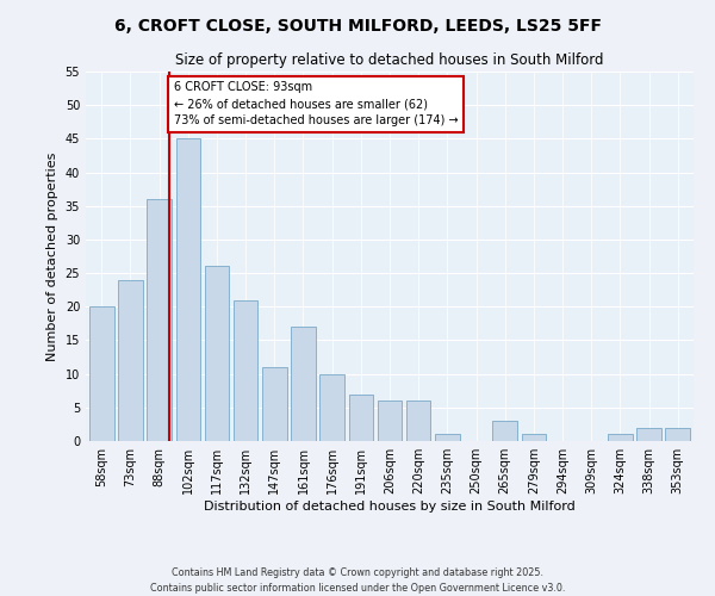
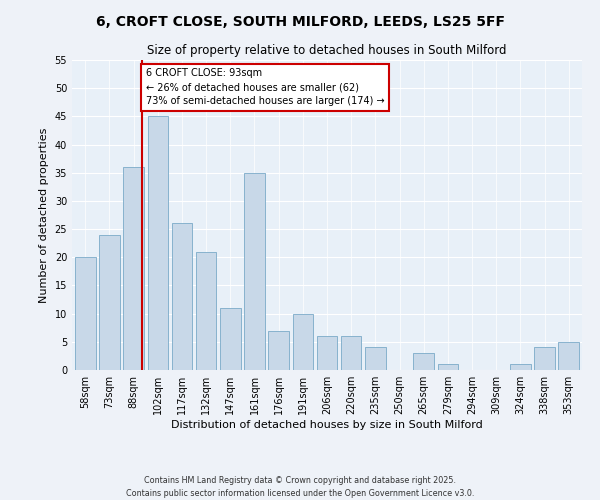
161sqm: 17 -> 35
176sqm: 10 -> 7
191sqm: 7 -> 10
235sqm: 1 -> 4
338sqm: 2 -> 4
353sqm: 2 -> 5
